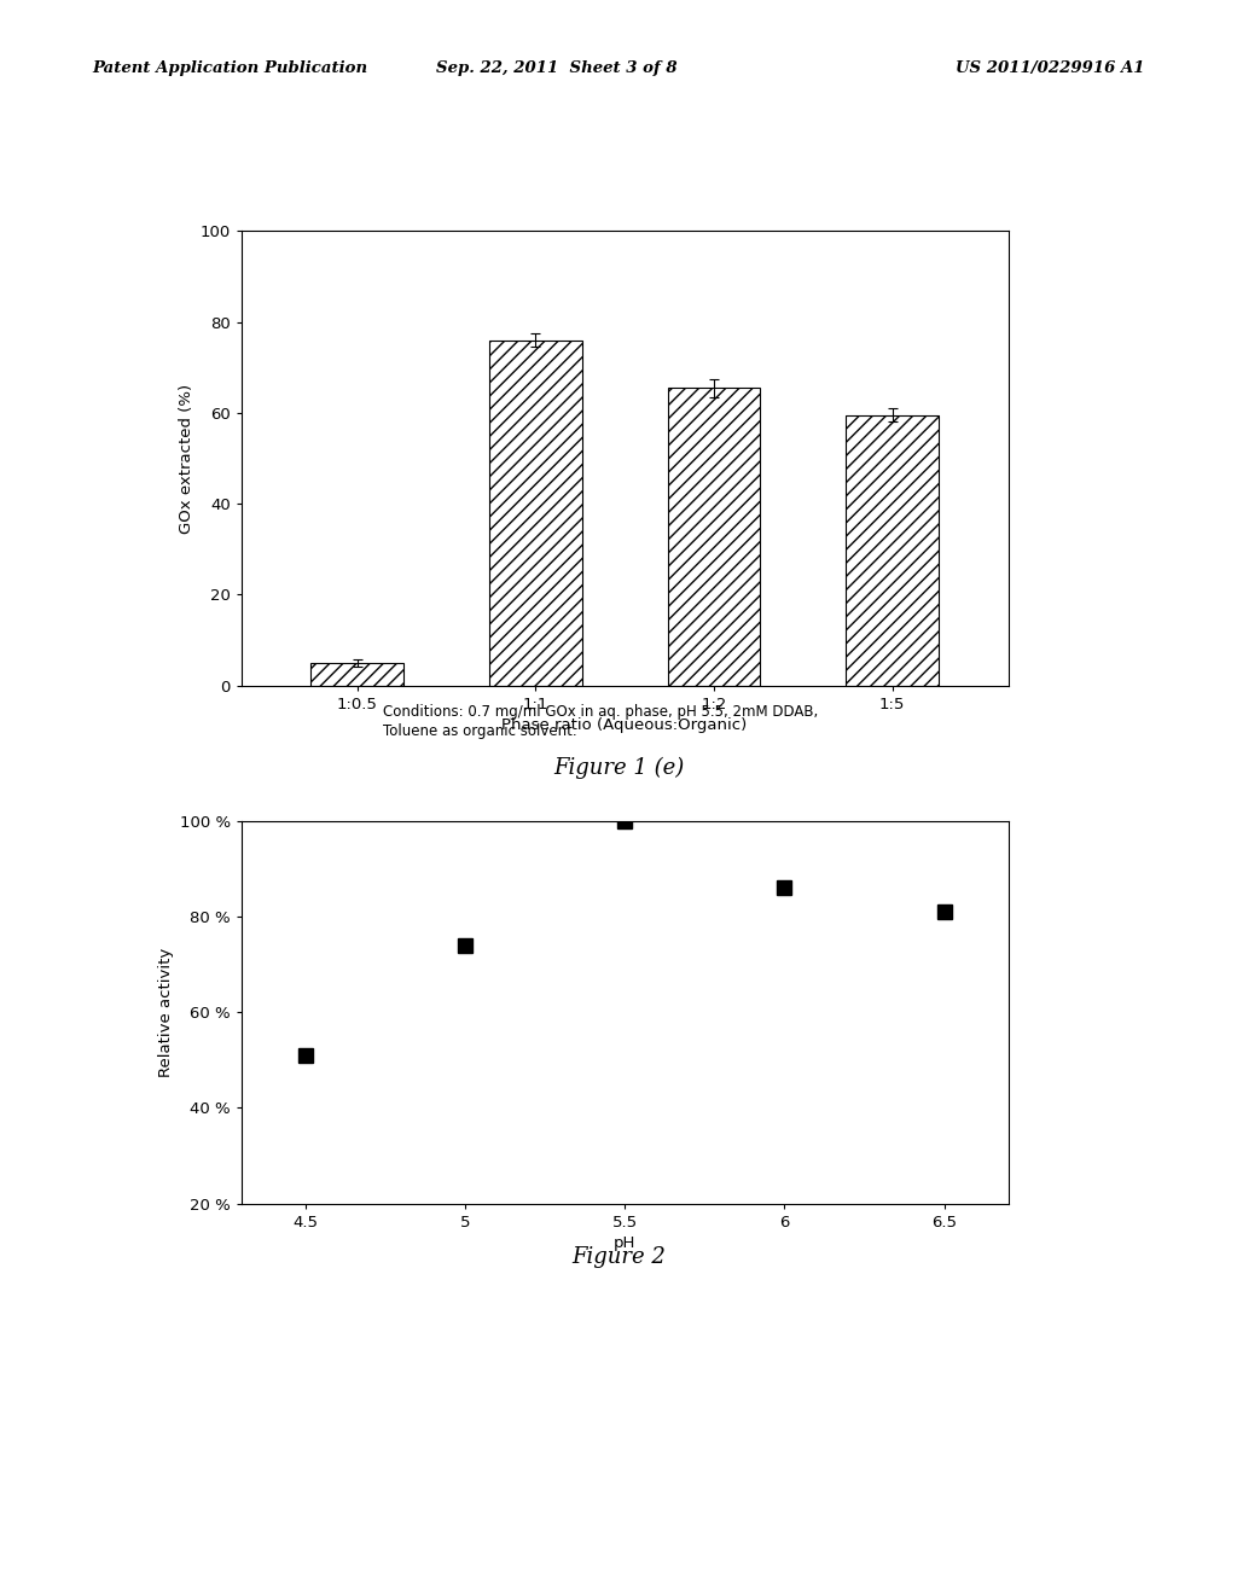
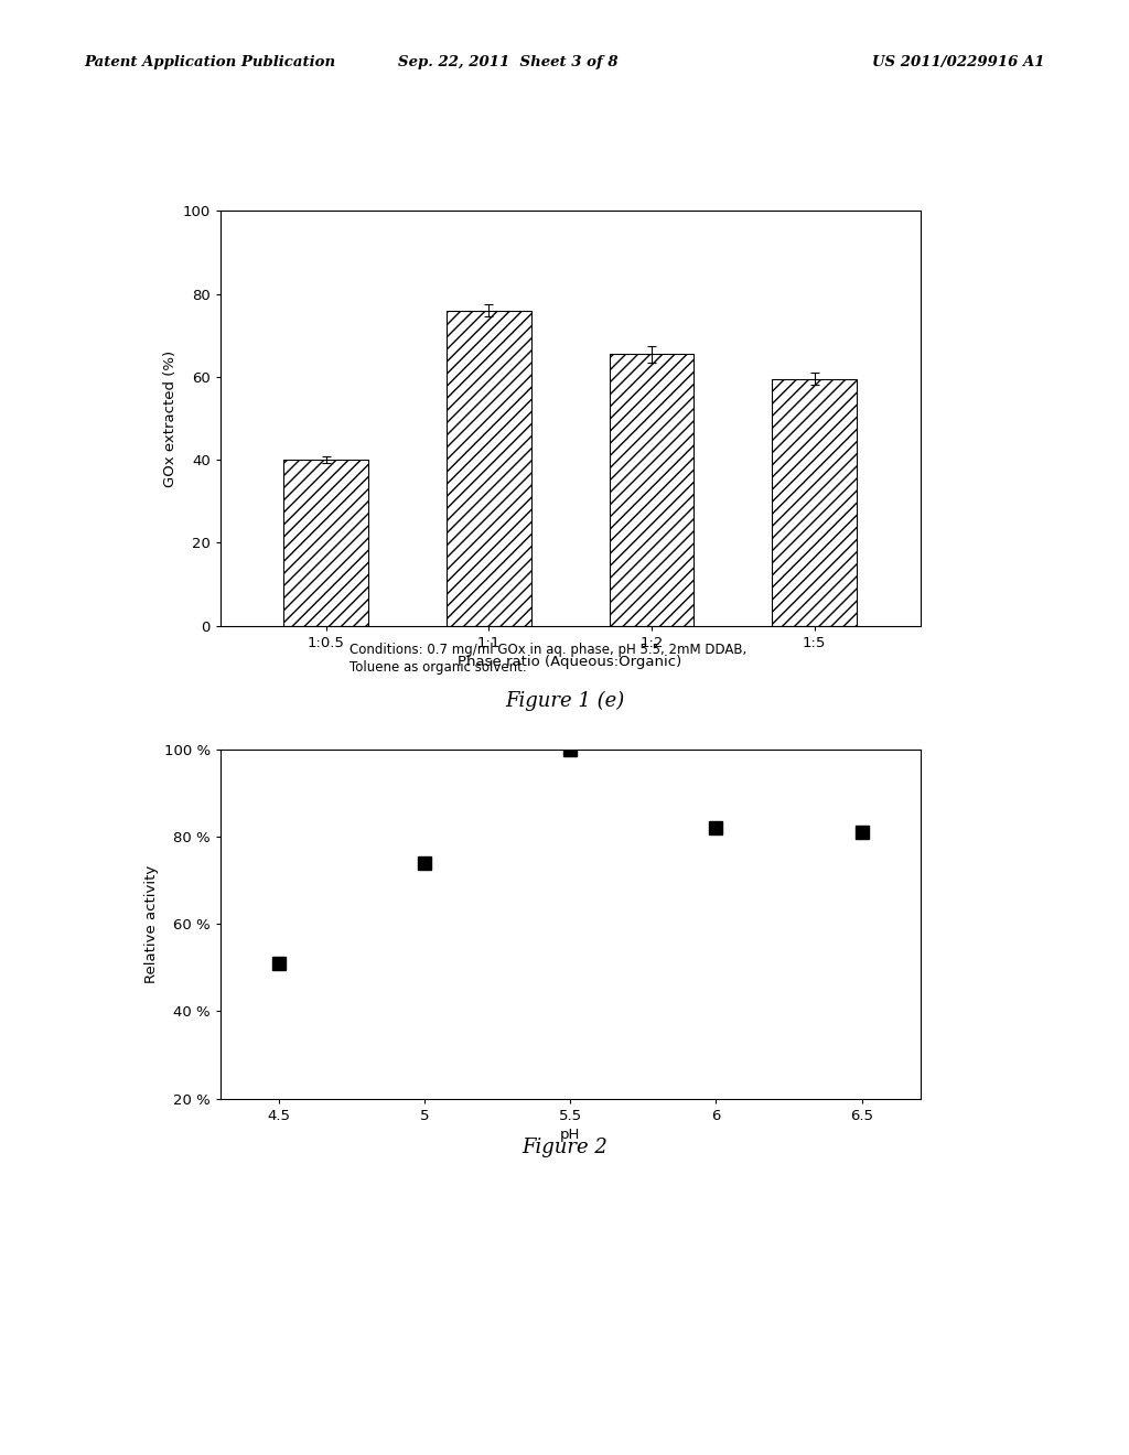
1:0.5: 5.0 -> 40.0
6: 86 % -> 82 %
